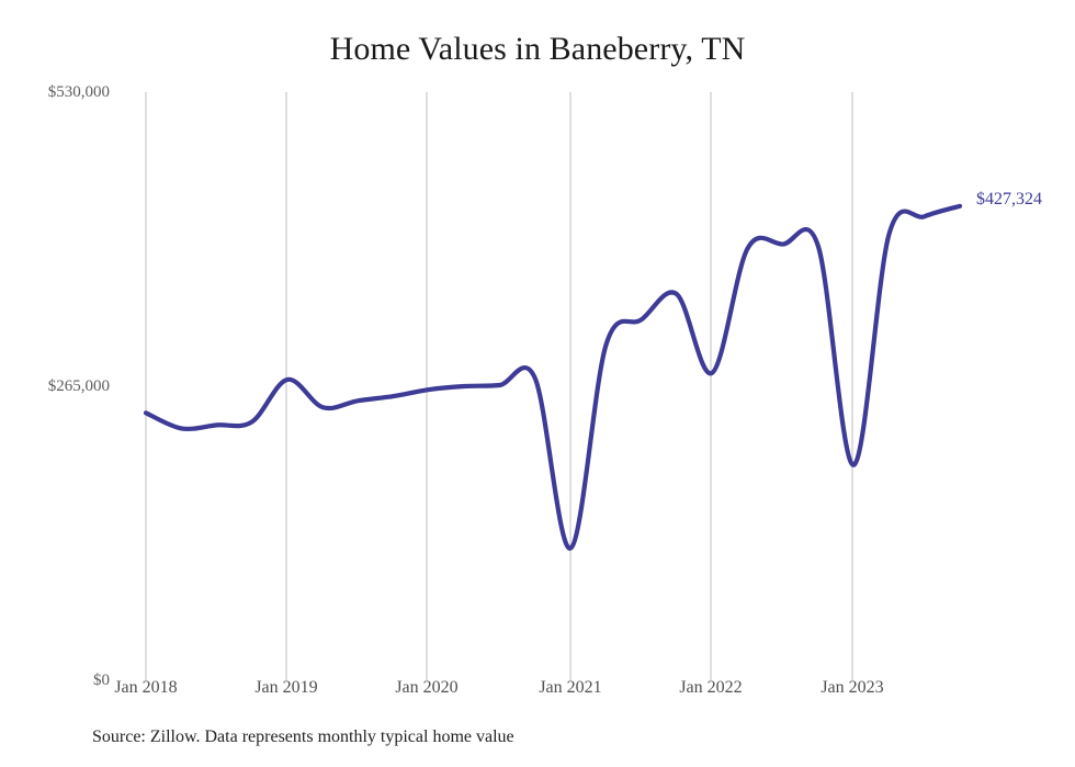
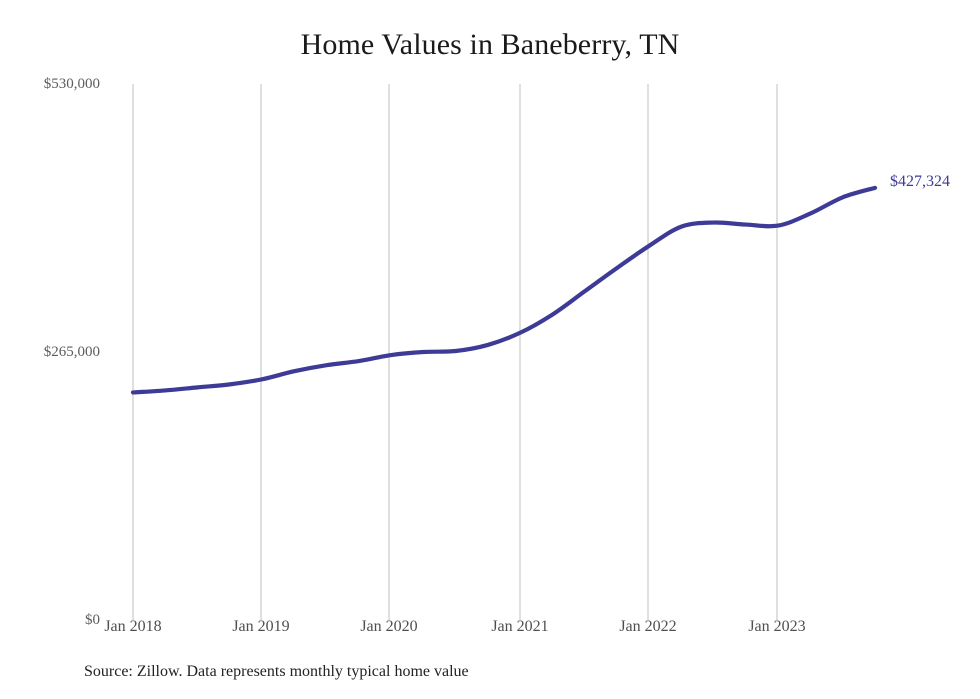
Jan 2018: $241000 -> $225000
Jan 2019: $271000 -> $238000
Jan 2021: $119000 -> $284000
Jan 2022: $277000 -> $370000
Jan 2023: $194000 -> $390000
